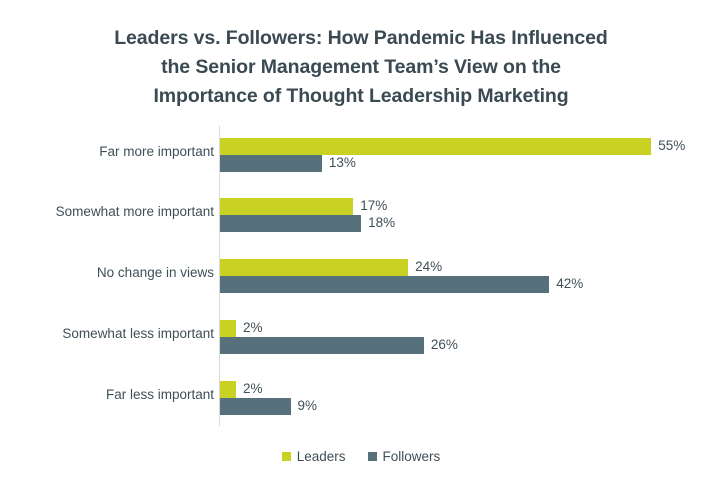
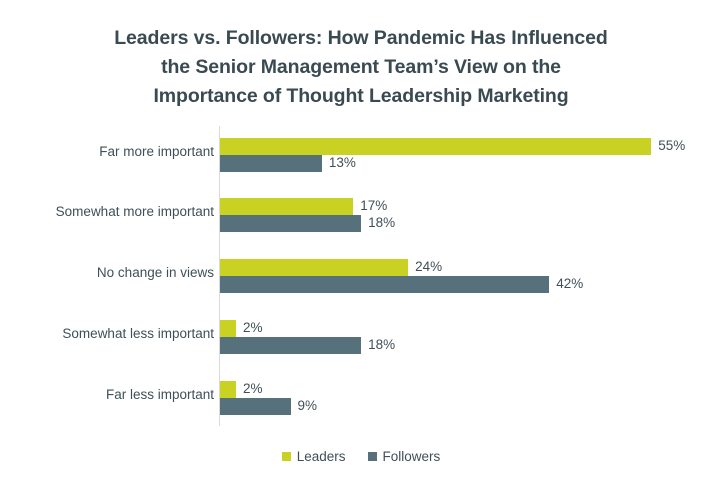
Followers/Somewhat less important: 26% -> 18%
